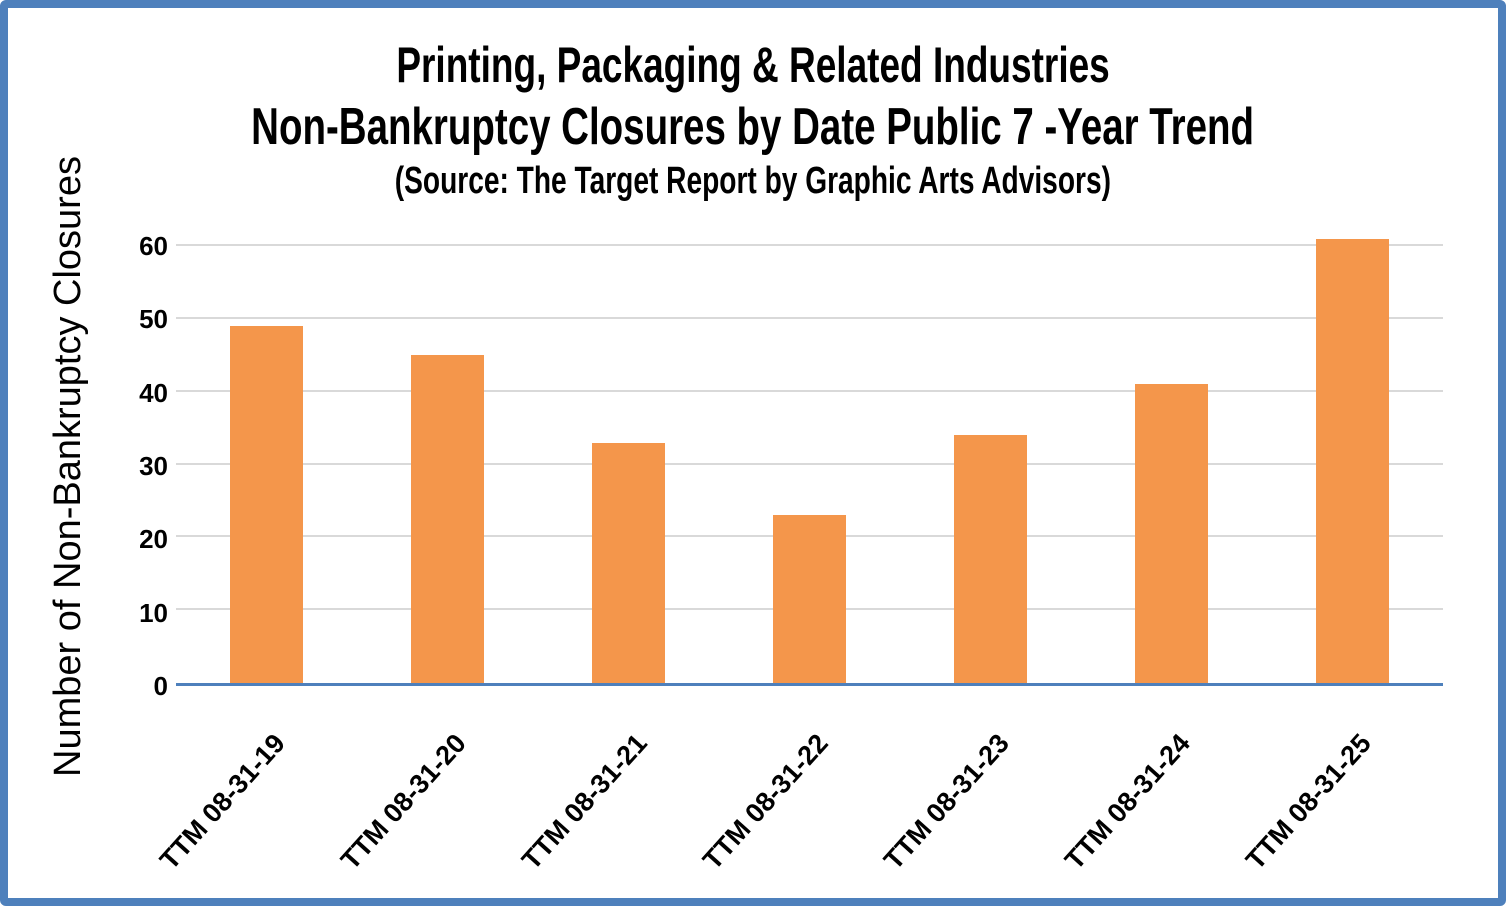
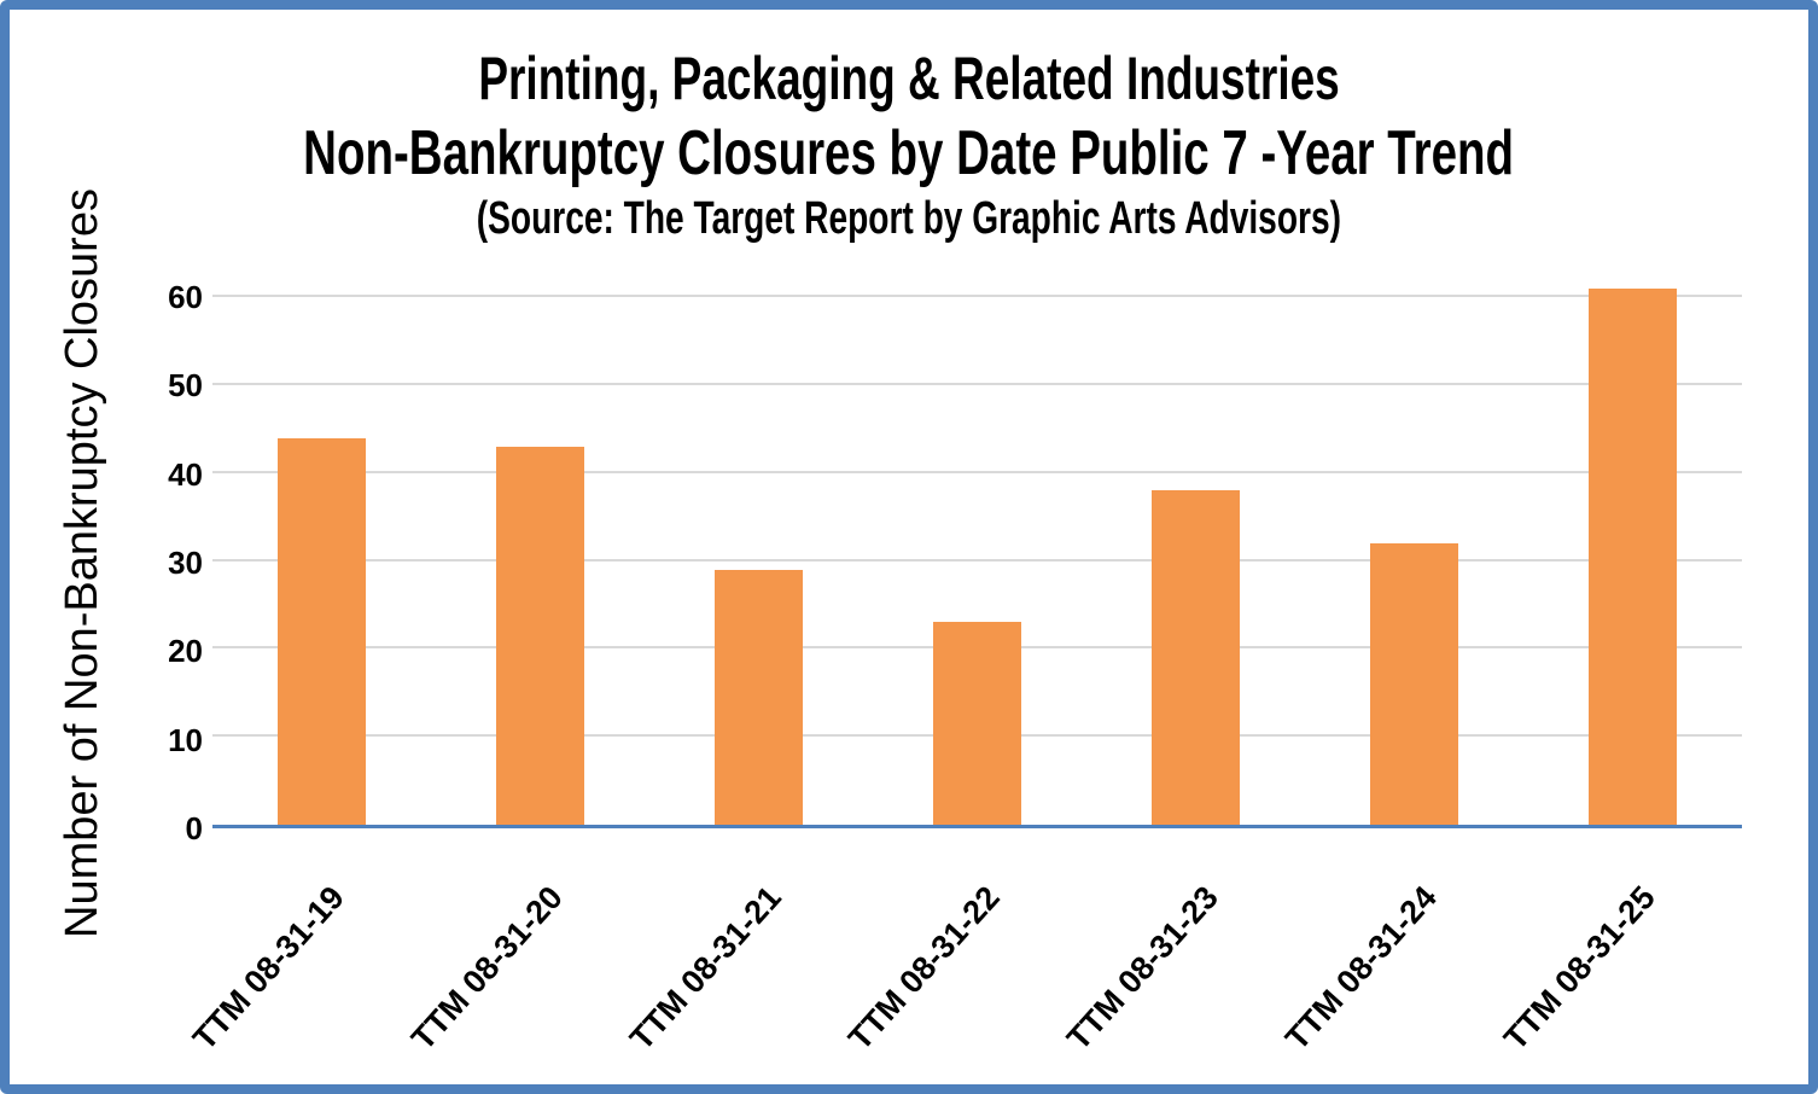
TTM 08-31-19: 49 -> 44
TTM 08-31-20: 45 -> 43
TTM 08-31-21: 33 -> 29
TTM 08-31-23: 34 -> 38
TTM 08-31-24: 41 -> 32
